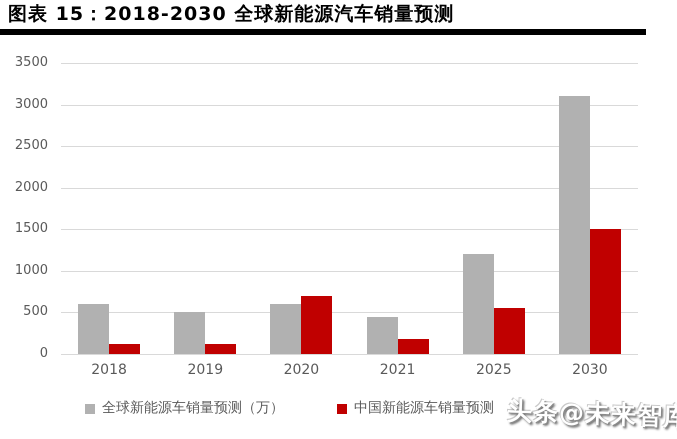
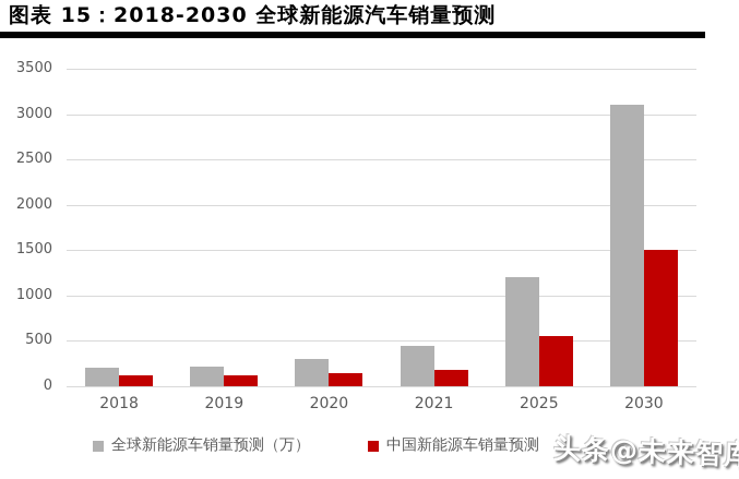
全球新能源车销量预测（万）/2018: 600 -> 200
全球新能源车销量预测（万）/2019: 500 -> 200
全球新能源车销量预测（万）/2020: 600 -> 300
中国新能源车销量预测/2020: 700 -> 100
